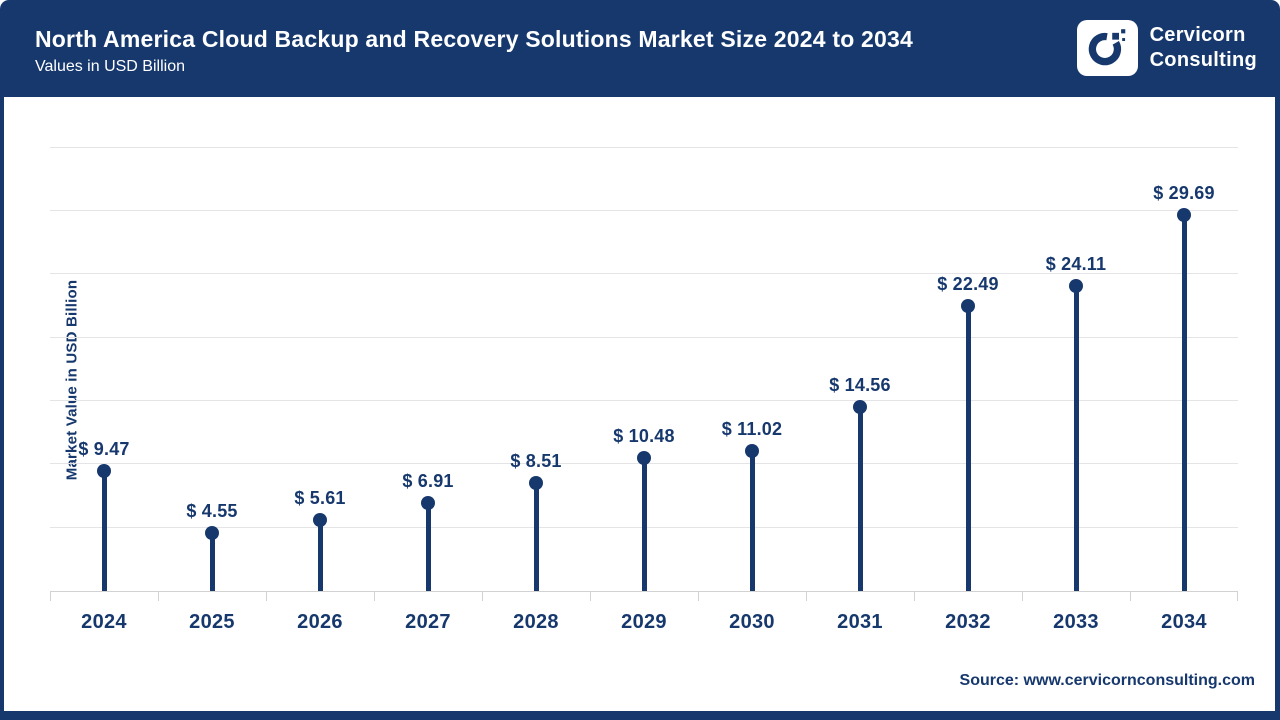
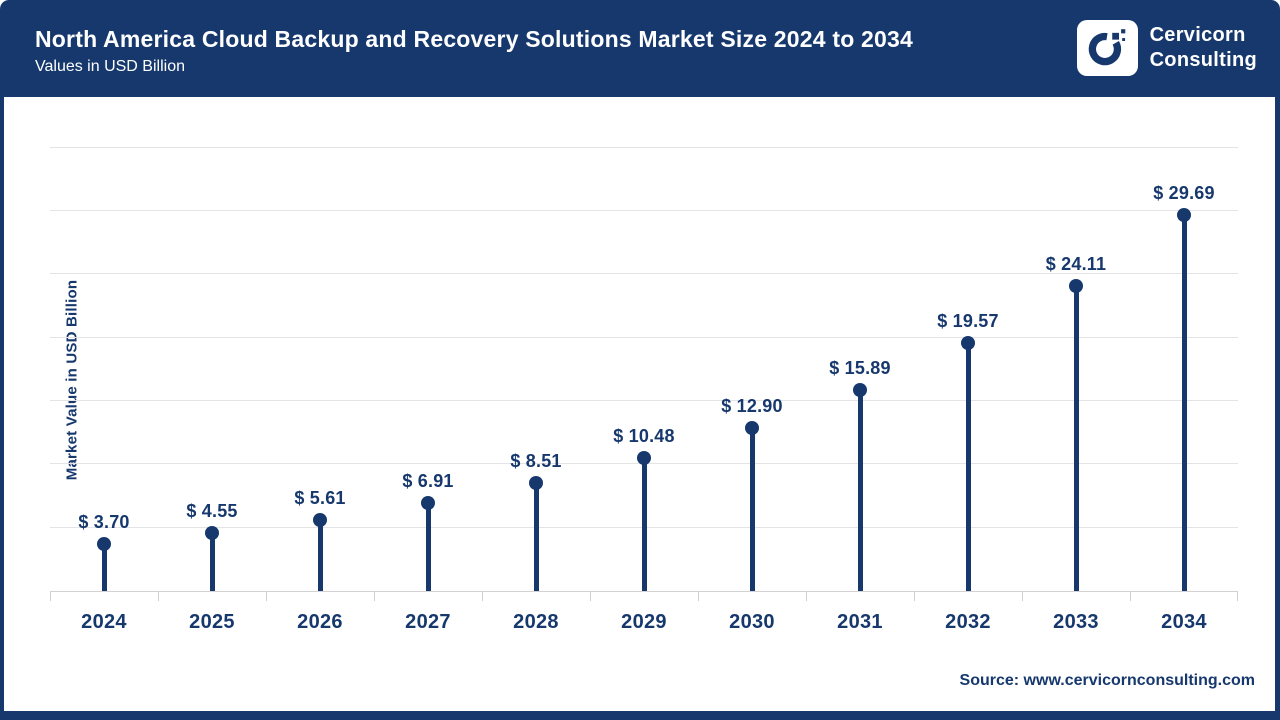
2024: 9.47 -> 3.70
2030: 11.02 -> 12.90
2031: 14.56 -> 15.89
2032: 22.49 -> 19.57
